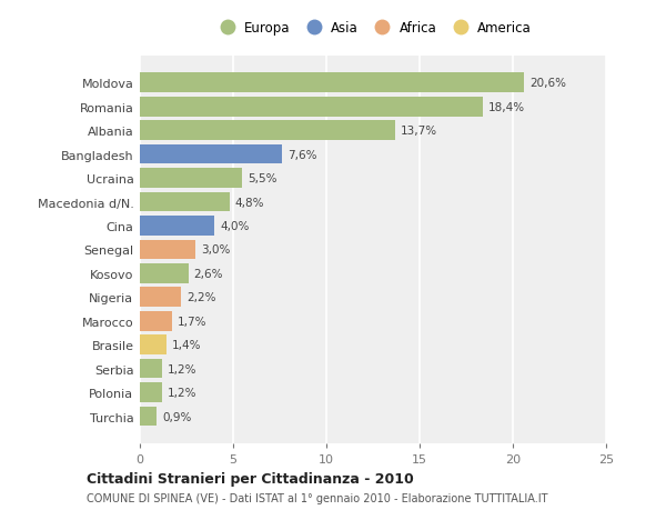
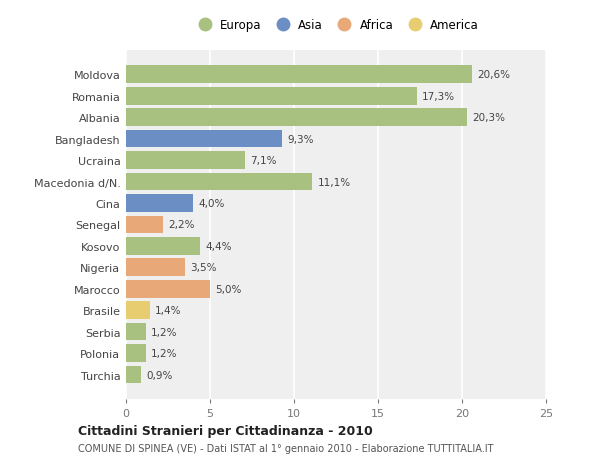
Romania: 18,4% -> 17,3%
Albania: 13,7% -> 20,3%
Bangladesh: 7,6% -> 9,3%
Ucraina: 5,5% -> 7,1%
Macedonia d/N.: 4,8% -> 11,1%
Senegal: 3,0% -> 2,2%
Kosovo: 2,6% -> 4,4%
Nigeria: 2,2% -> 3,5%
Marocco: 1,7% -> 5,0%
